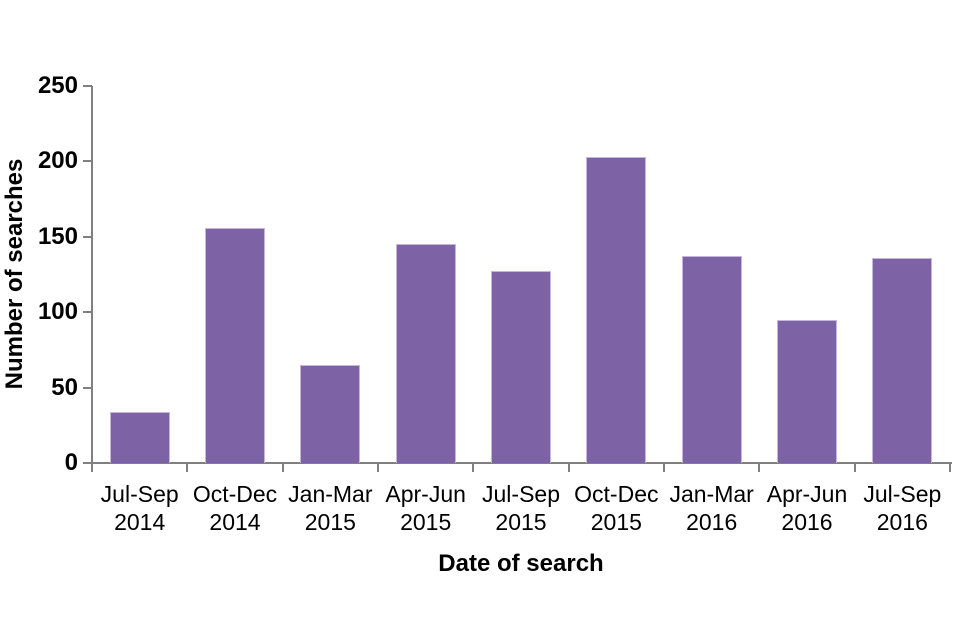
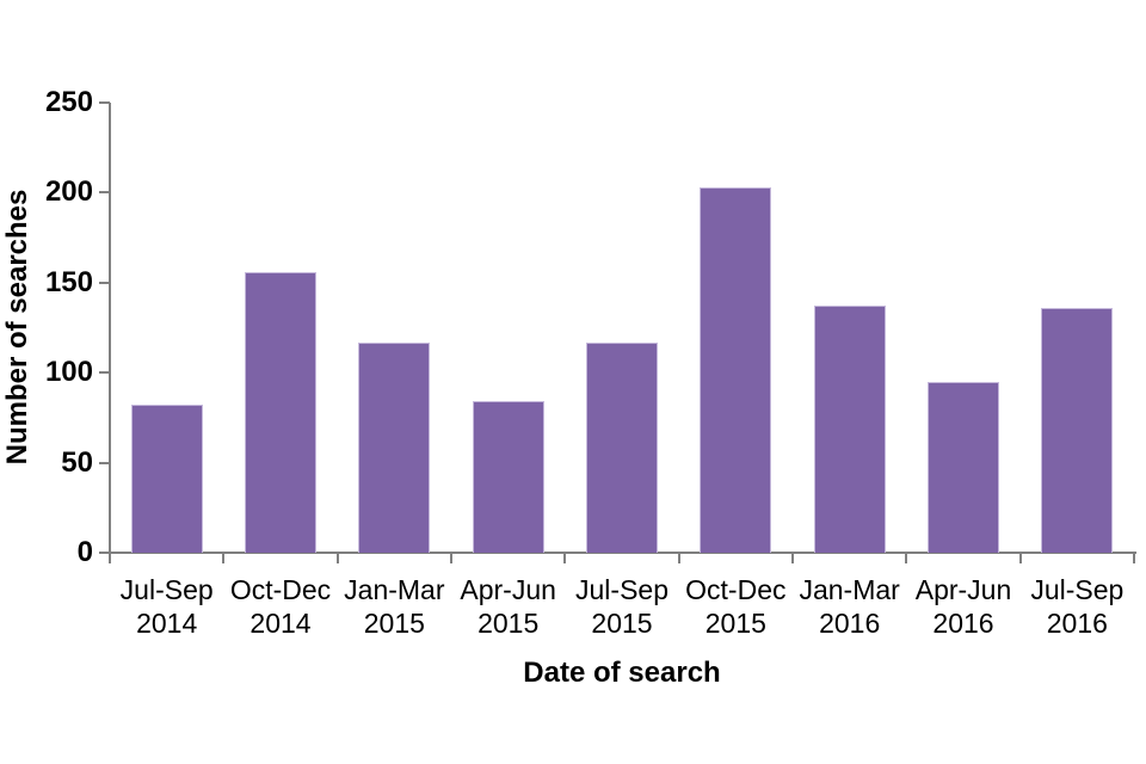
Jul-Sep 2014: 34 -> 82
Jan-Mar 2015: 65 -> 117
Apr-Jun 2015: 145 -> 84
Jul-Sep 2015: 127 -> 117
